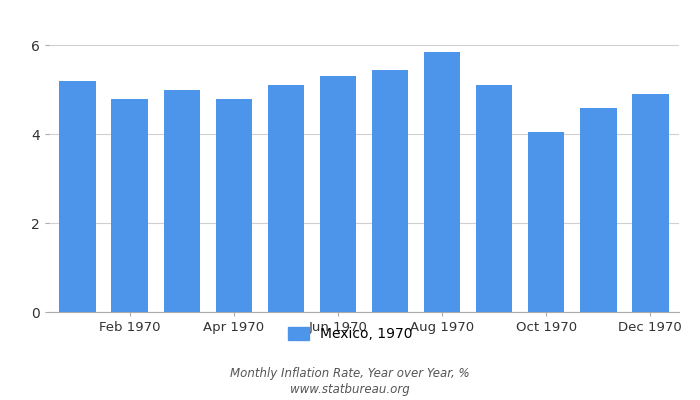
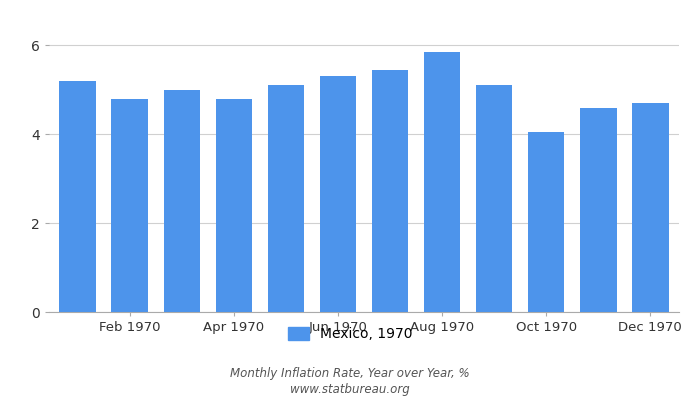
Dec 1970: 4.90 -> 4.70
